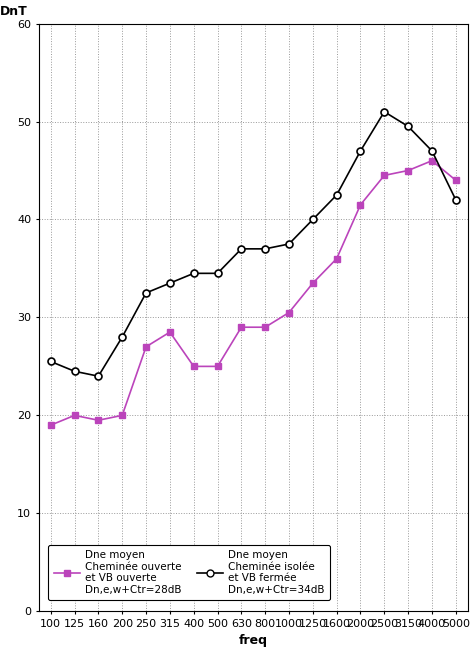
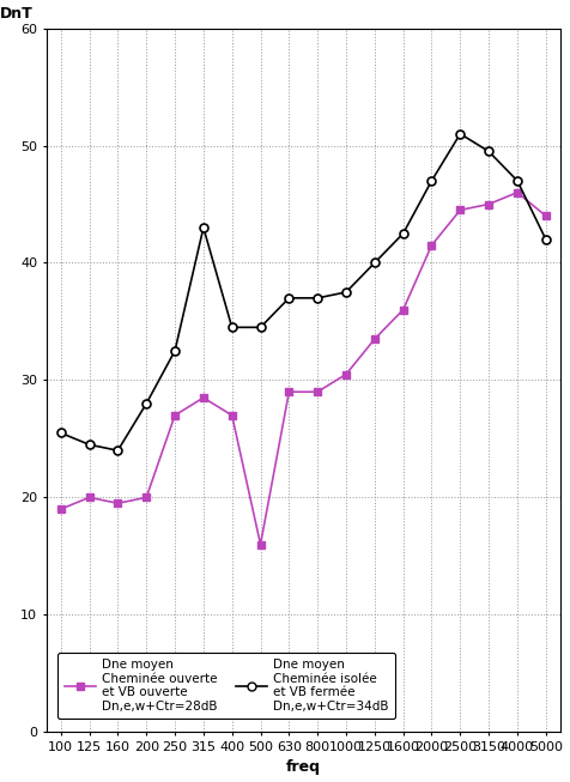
Dne moyen Cheminée isolée et VB fermée Dn,e,w+Ctr=34dB/315: 33.5 -> 43.0
Dne moyen Cheminée ouverte et VB ouverte Dn,e,w+Ctr=28dB/400: 25.0 -> 27.0
Dne moyen Cheminée ouverte et VB ouverte Dn,e,w+Ctr=28dB/500: 25.0 -> 16.0
